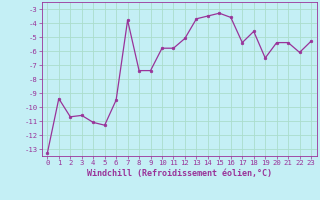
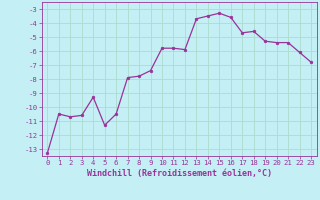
1: -9.4 -> -10.5
4: -11.1 -> -9.3
6: -9.5 -> -10.5
7: -3.8 -> -7.9
8: -7.4 -> -7.8
12: -5.1 -> -5.9
17: -5.4 -> -4.7
19: -6.5 -> -5.3
23: -5.3 -> -6.8
